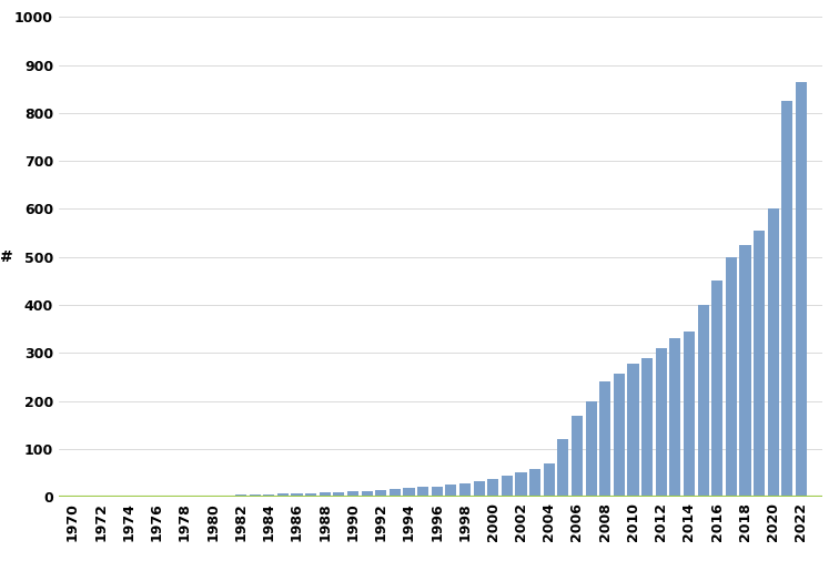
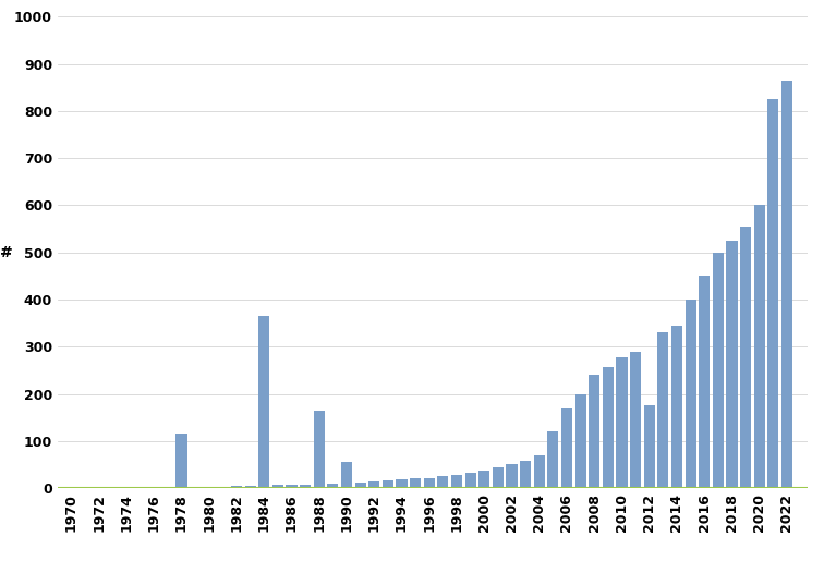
1978: 3 -> 115
1984: 5 -> 365
1988: 9 -> 165
1990: 11 -> 55
2012: 310 -> 175
